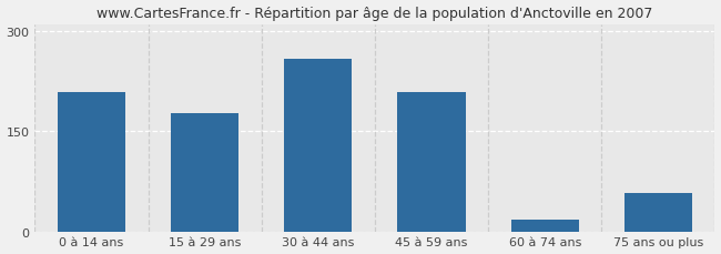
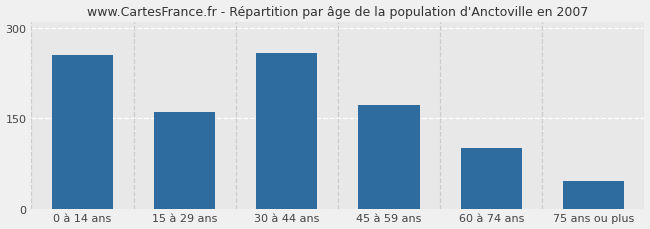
0 à 14 ans: 208 -> 255
15 à 29 ans: 176 -> 160
45 à 59 ans: 208 -> 172
60 à 74 ans: 18 -> 100
75 ans ou plus: 58 -> 45
